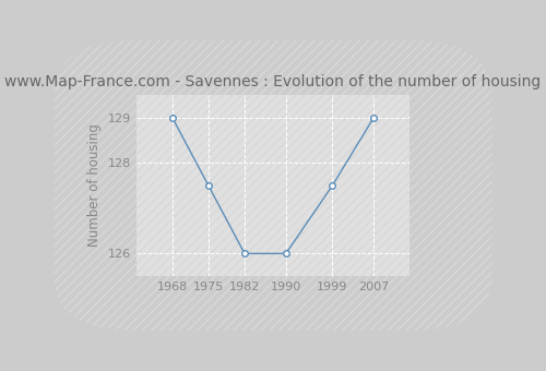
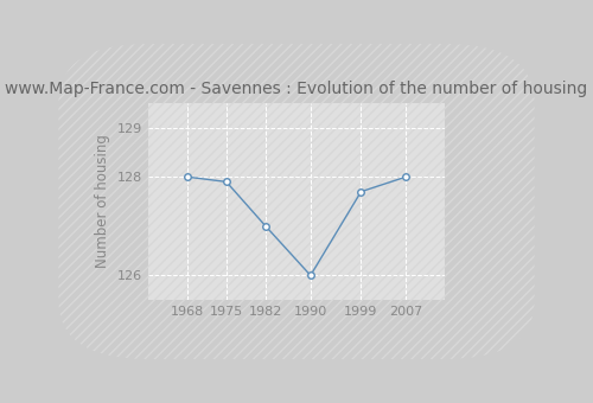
1968: 129.0 -> 128.0
1975: 127.5 -> 127.9
1982: 126.0 -> 127.0
1999: 127.5 -> 127.7
2007: 129.0 -> 128.0
